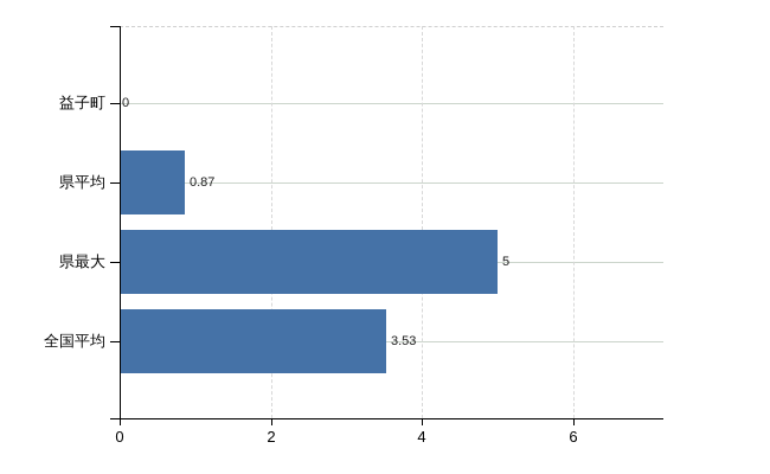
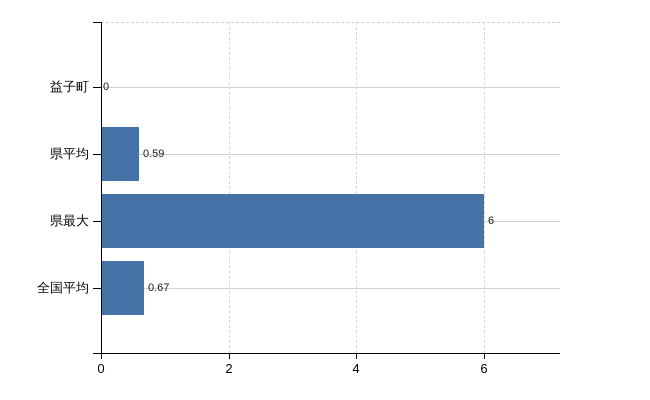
県平均: 0.87 -> 0.59
県最大: 5 -> 6
全国平均: 3.53 -> 0.67
